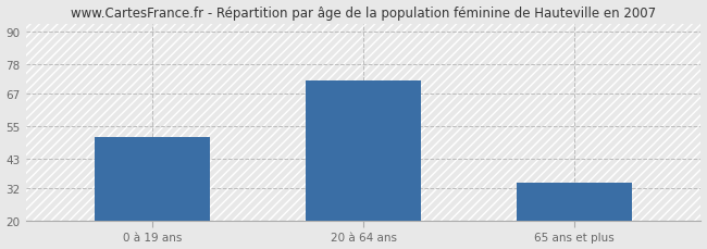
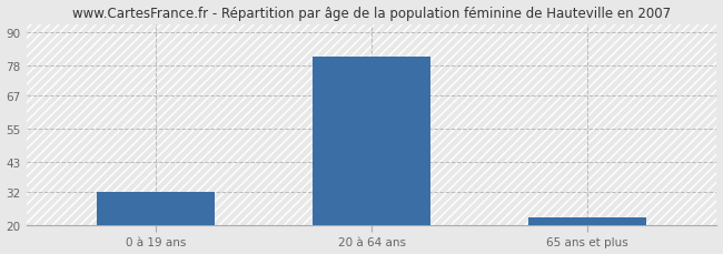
0 à 19 ans: 51 -> 32
20 à 64 ans: 72 -> 81
65 ans et plus: 34 -> 23
